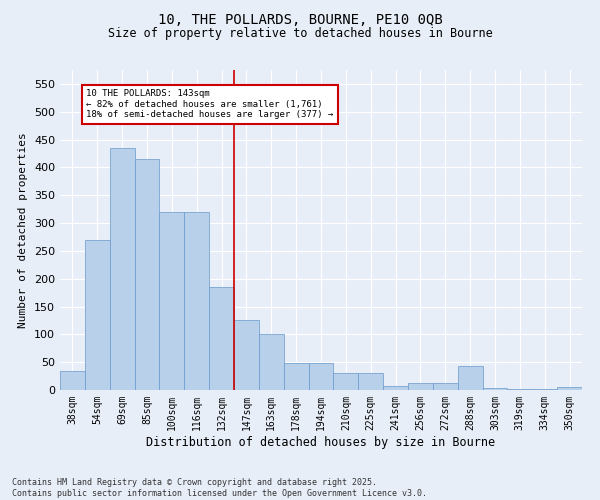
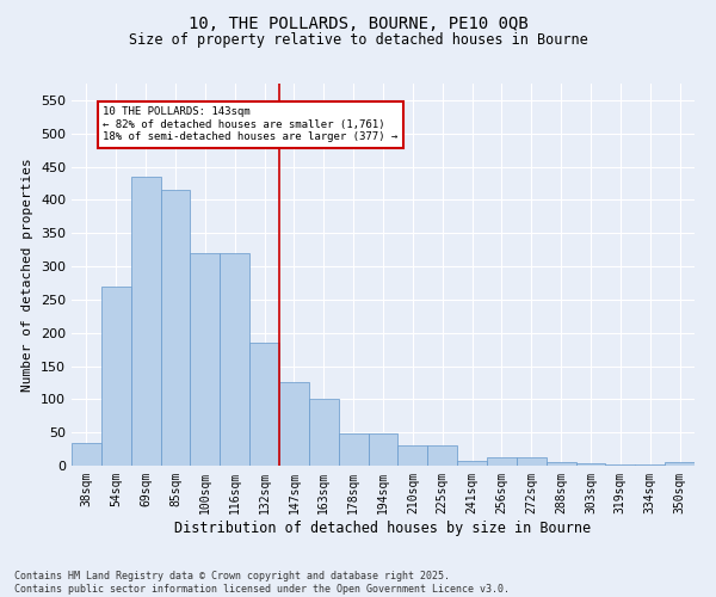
288sqm: 44 -> 5
